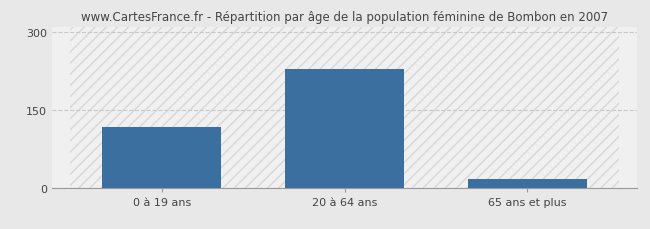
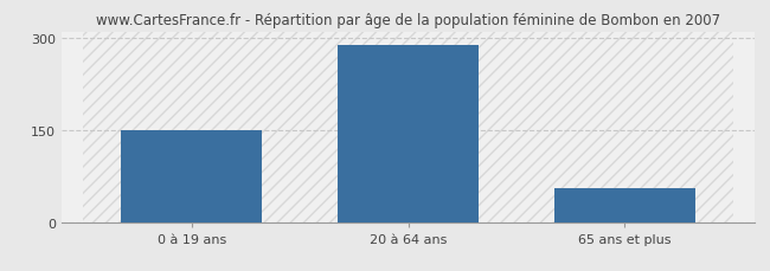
0 à 19 ans: 116 -> 150
20 à 64 ans: 228 -> 289
65 ans et plus: 16 -> 55
